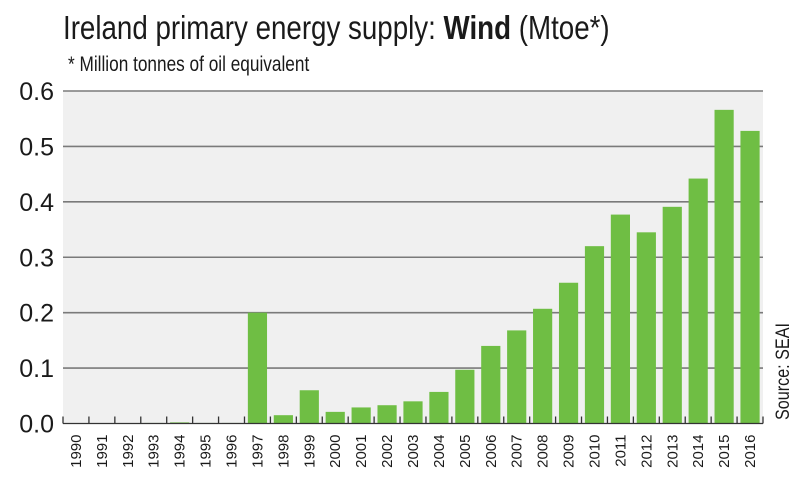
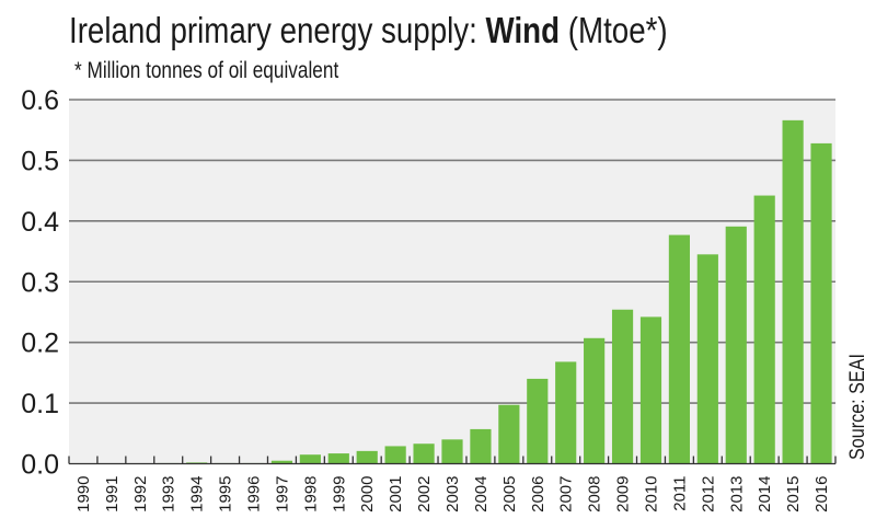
1997: 0.20 -> 0.01
1999: 0.06 -> 0.02
2010: 0.32 -> 0.24
